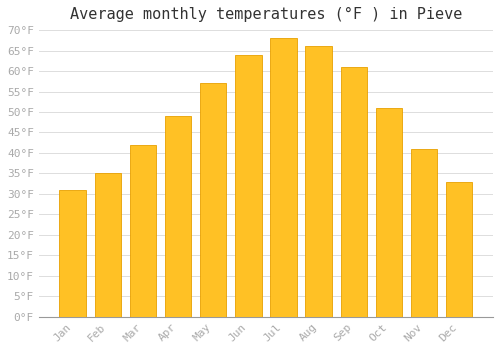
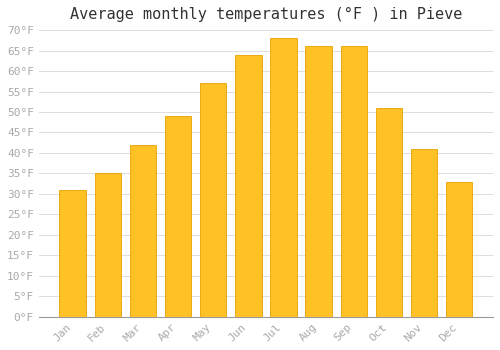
Sep: 61°F -> 66°F
